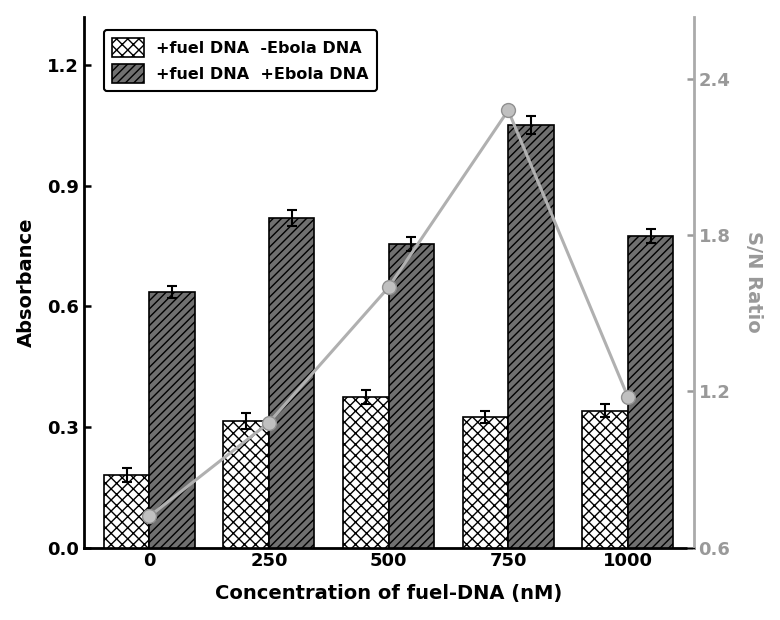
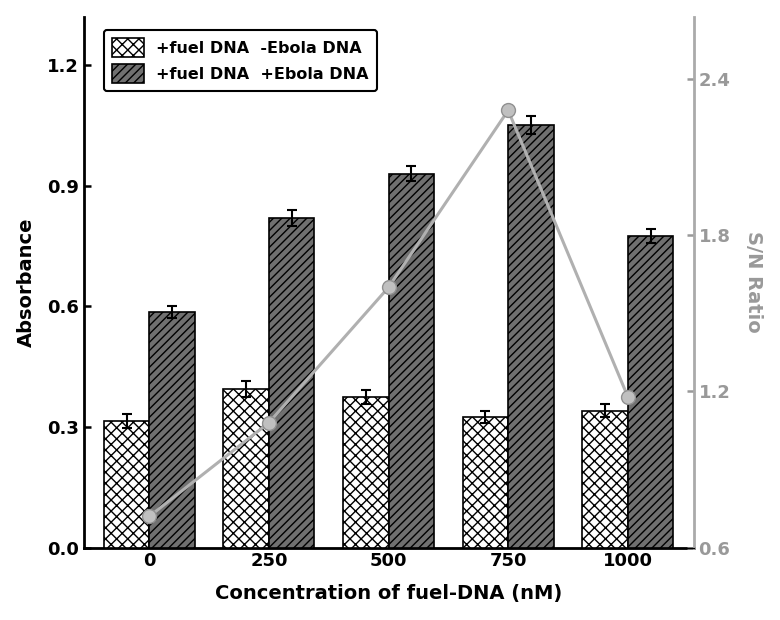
+fuel DNA -Ebola DNA/0: 0.180 -> 0.315
+fuel DNA +Ebola DNA/0: 0.635 -> 0.585
+fuel DNA -Ebola DNA/250: 0.315 -> 0.395
+fuel DNA +Ebola DNA/500: 0.755 -> 0.930
